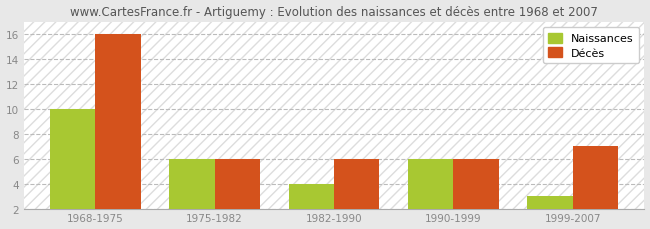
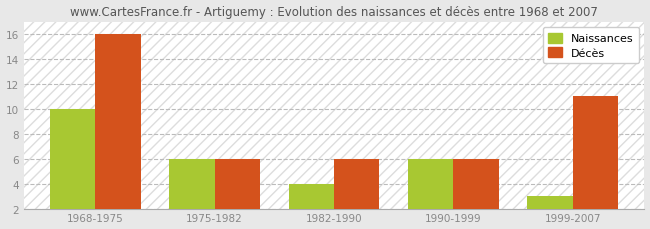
Décès/1999-2007: 7 -> 11
